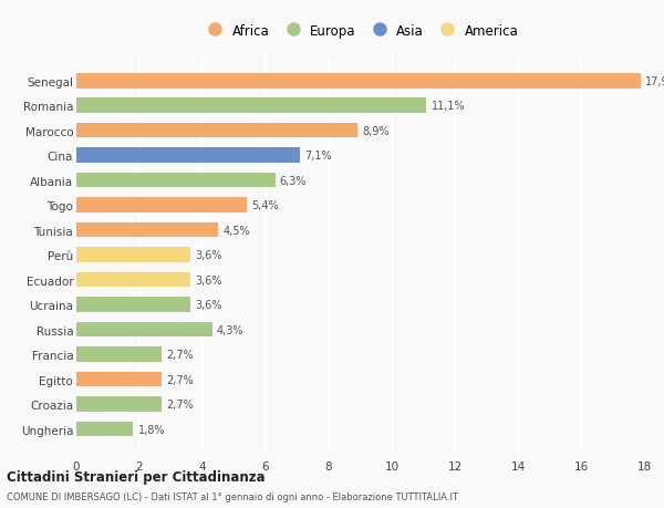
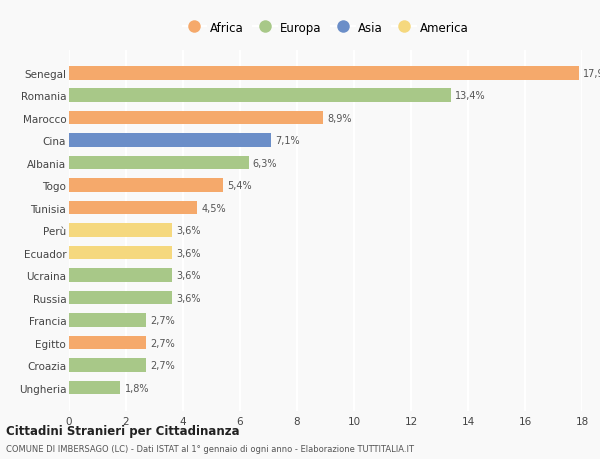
Romania: 11,1% -> 13,4%
Russia: 4,3% -> 3,6%
